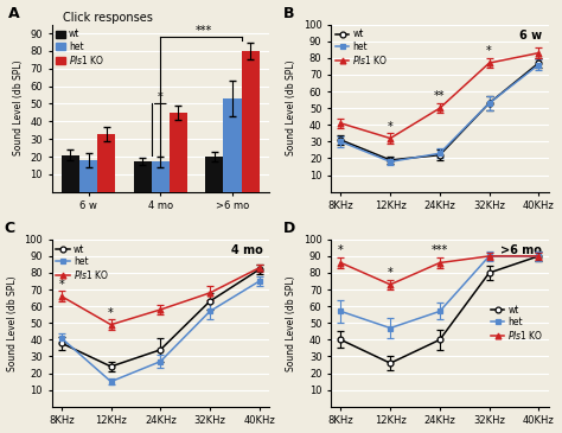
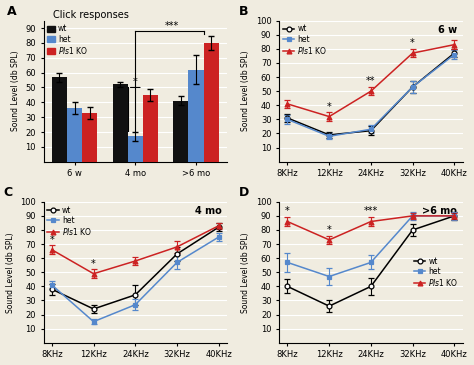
Click responses/wt/6 w: 21 -> 57
Click responses/het/6 w: 18 -> 36
Click responses/wt/4 mo: 17 -> 52
Click responses/wt/>6 mo: 20 -> 41
Click responses/het/>6 mo: 53 -> 62
